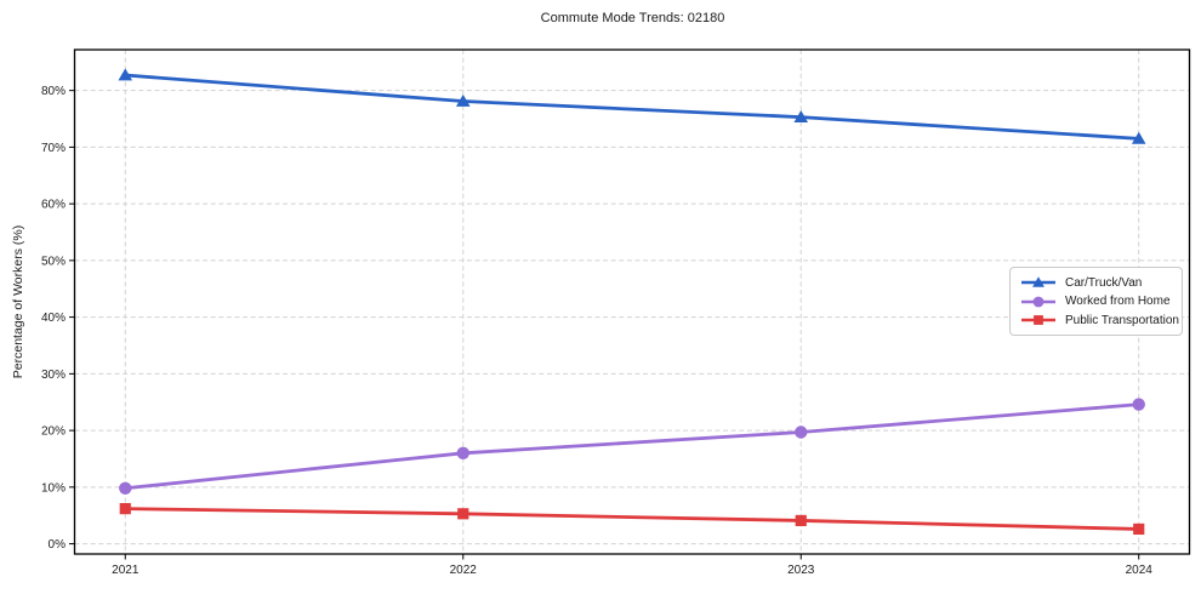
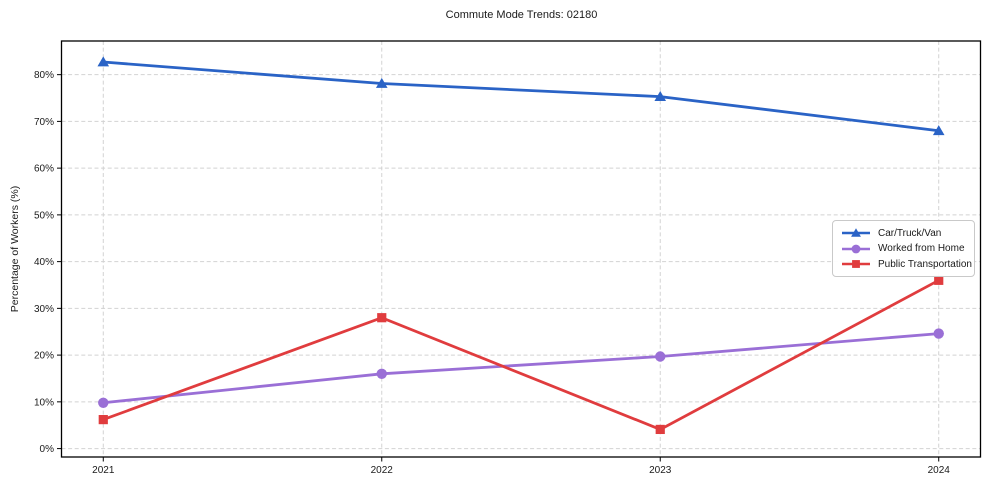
Public Transportation/2022: 5% -> 28%
Car/Truck/Van/2024: 72% -> 68%
Public Transportation/2024: 3% -> 36%
